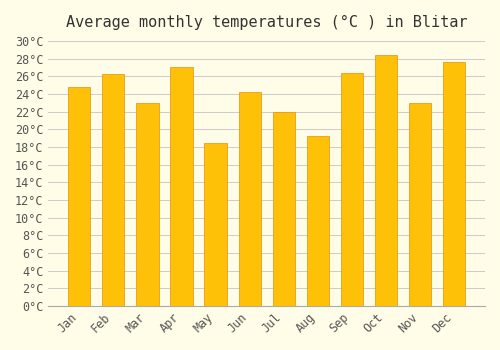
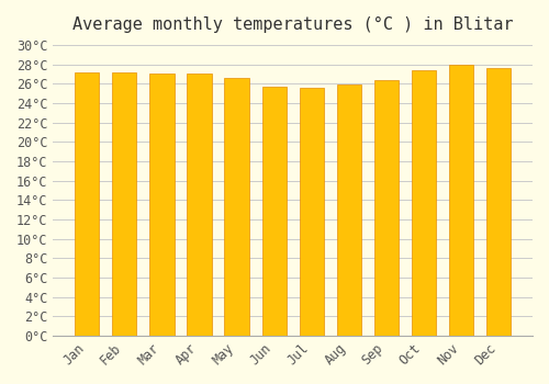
Jan: 24.8°C -> 27.2°C
Feb: 26.2°C -> 27.2°C
Mar: 23.0°C -> 27.1°C
May: 18.4°C -> 26.6°C
Jun: 24.2°C -> 25.7°C
Jul: 22.0°C -> 25.6°C
Aug: 19.2°C -> 25.9°C
Oct: 28.4°C -> 27.4°C
Nov: 23.0°C -> 27.9°C
